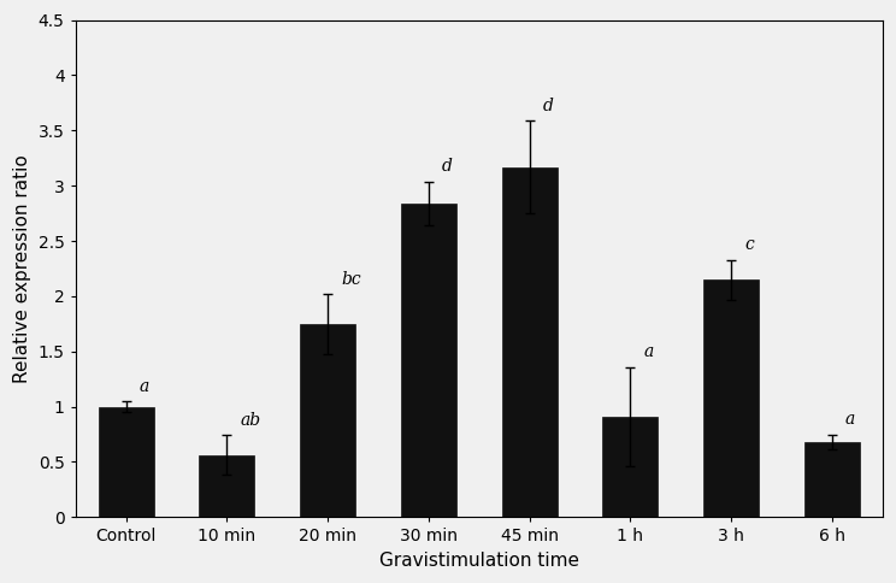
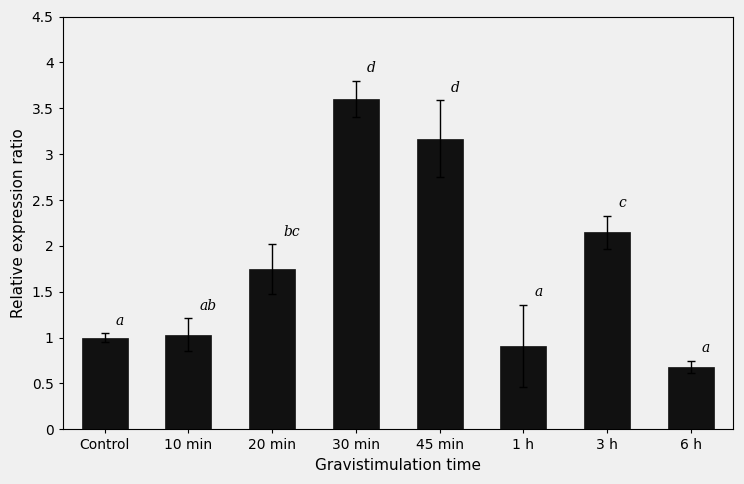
10 min: 0.56 -> 1.03
30 min: 2.84 -> 3.60
